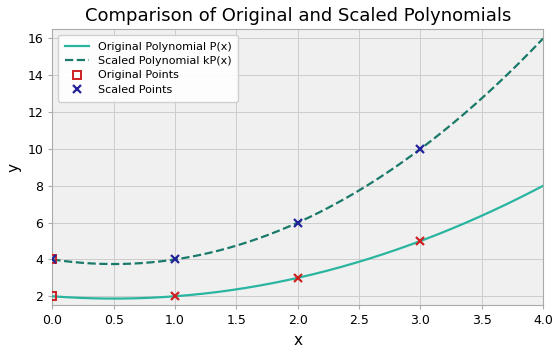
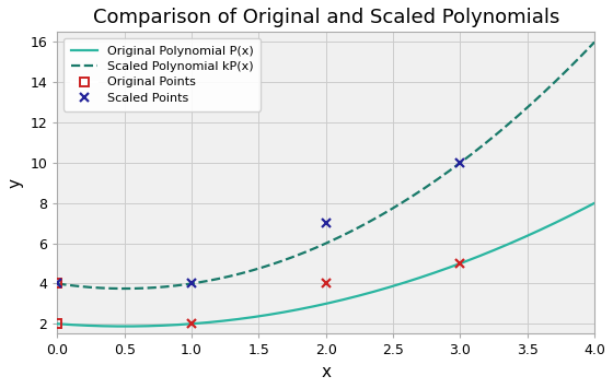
Original Points/2.0: 3 -> 4
Scaled Points/2.0: 6 -> 7
